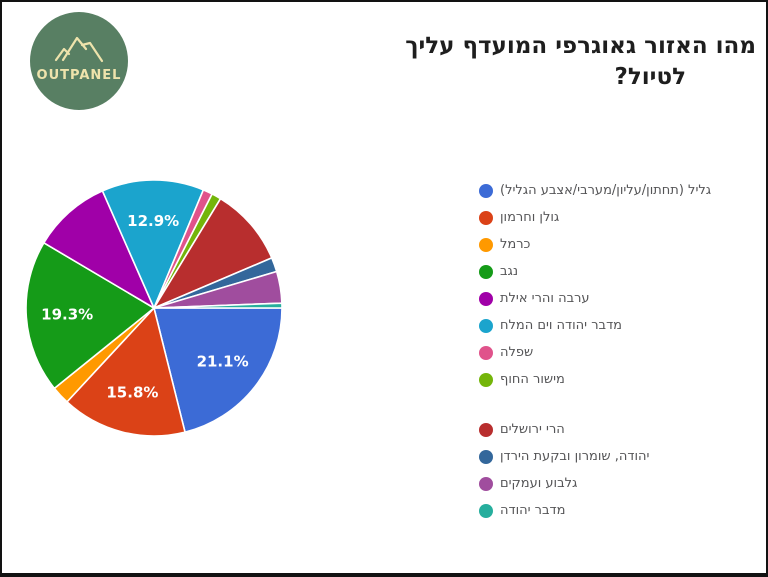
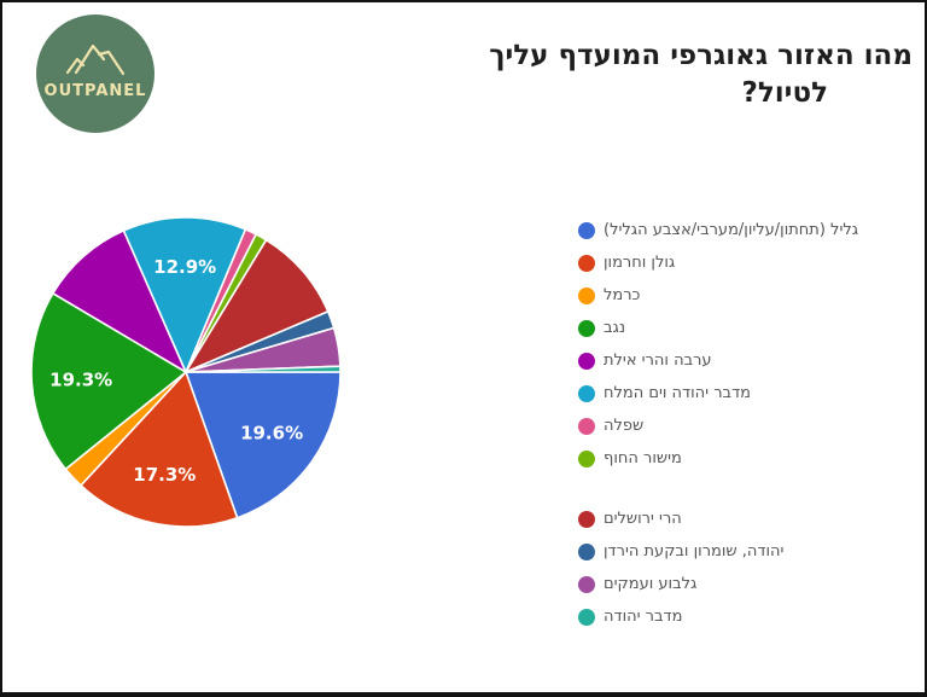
גליל (תחתון/עליון/מערבי/אצבע הגליל): 21.1% -> 19.6%
גולן וחרמון: 15.8% -> 17.3%
